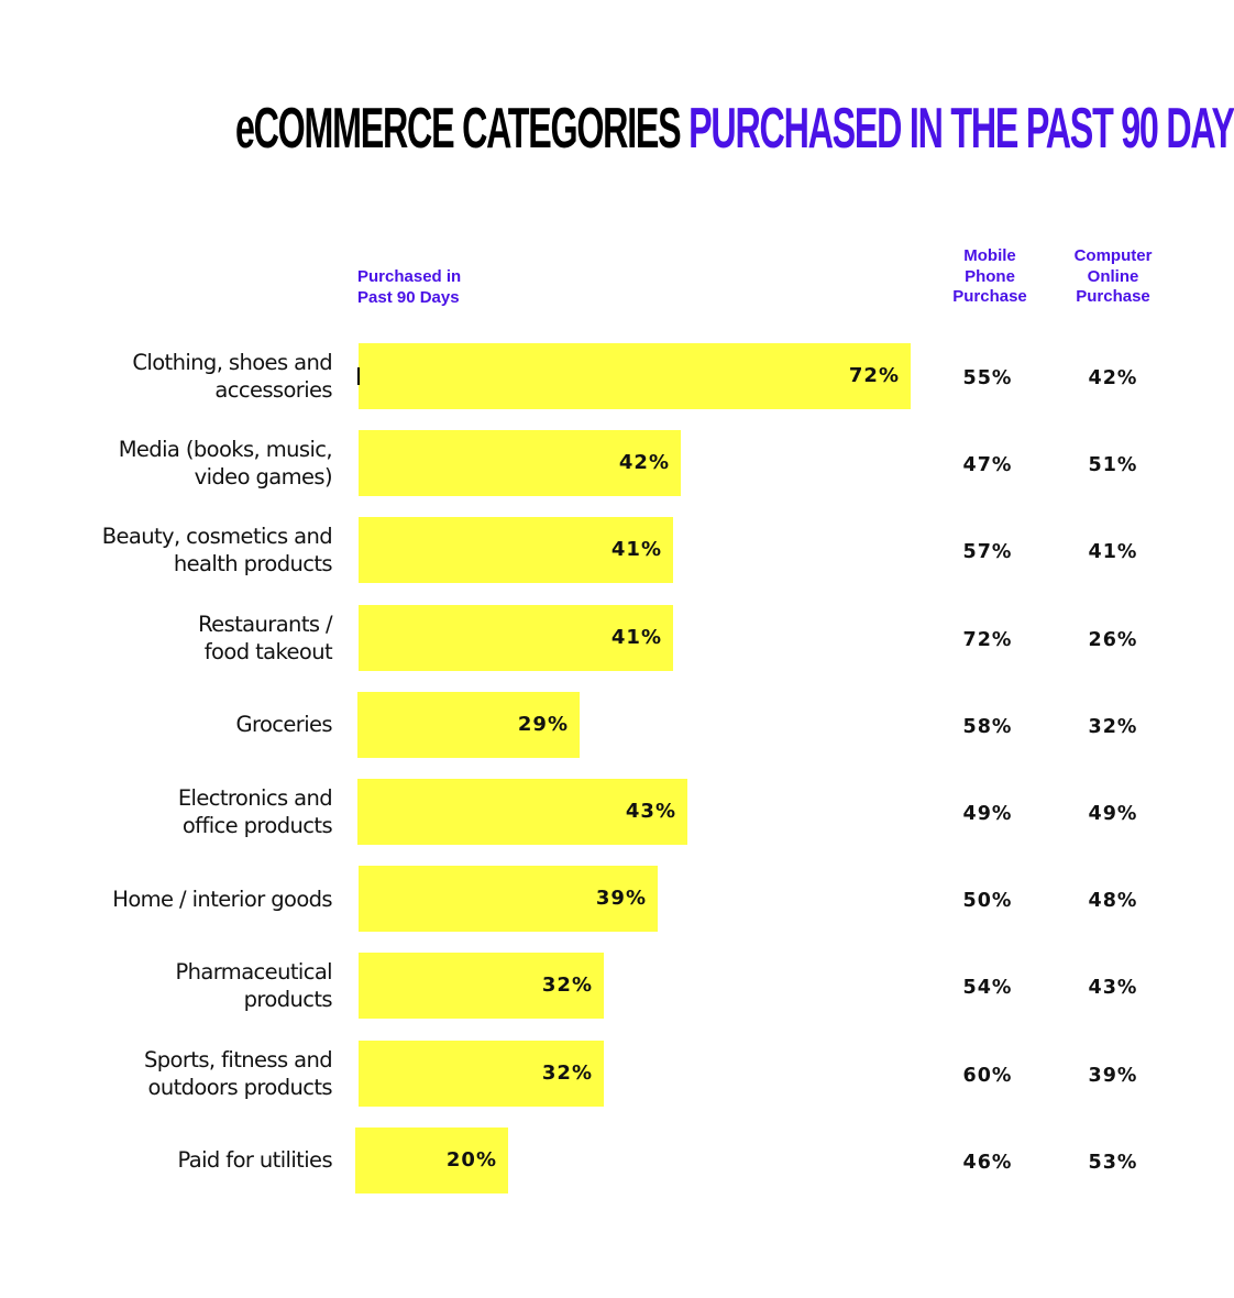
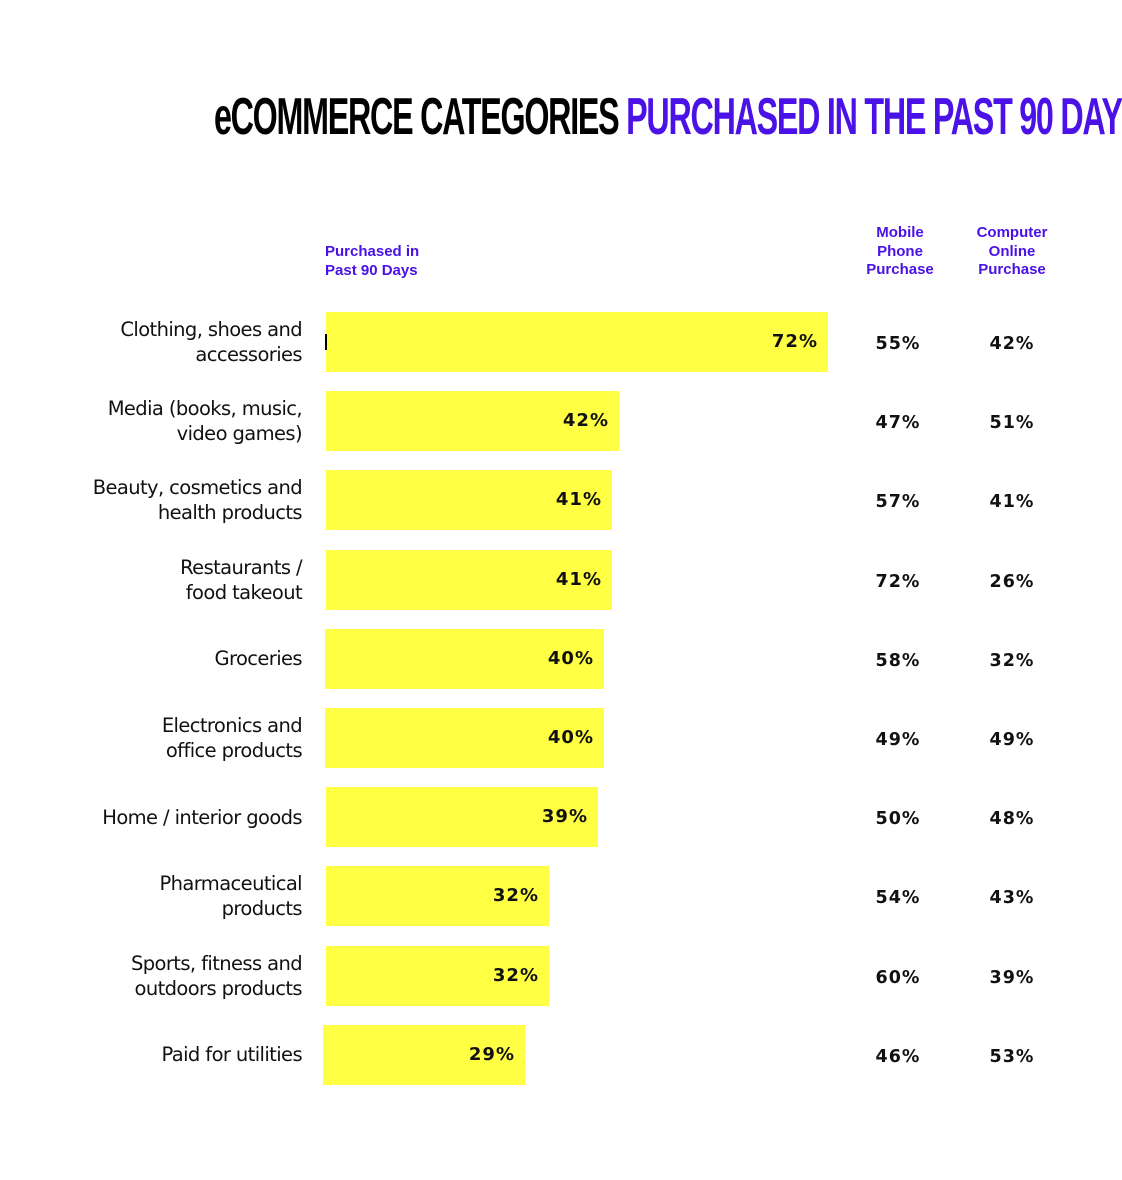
Groceries: 29% -> 40%
Electronics and office products: 43% -> 40%
Paid for utilities: 20% -> 29%
